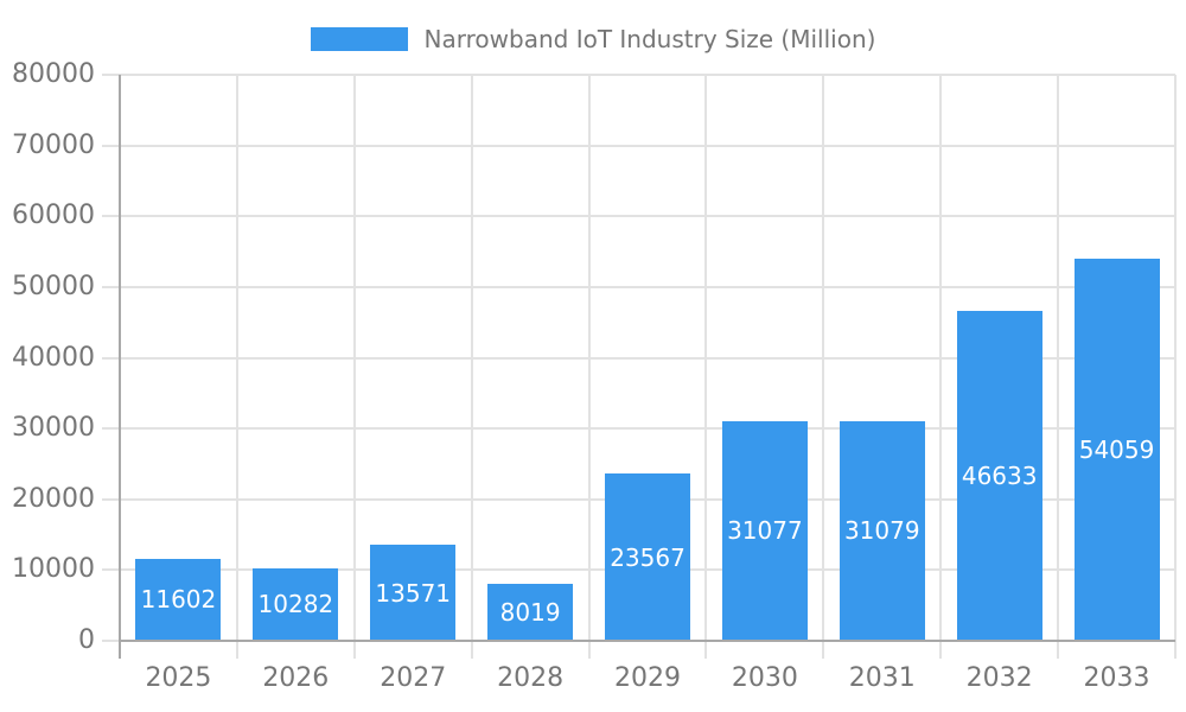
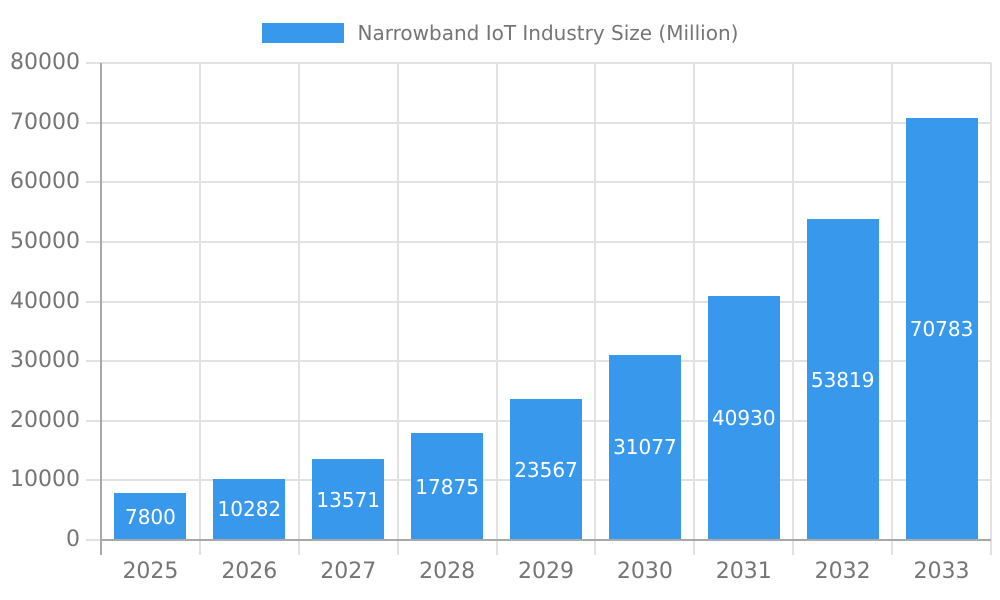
2025: 11602 -> 7800
2028: 8019 -> 17875
2031: 31079 -> 40930
2032: 46633 -> 53819
2033: 54059 -> 70783
